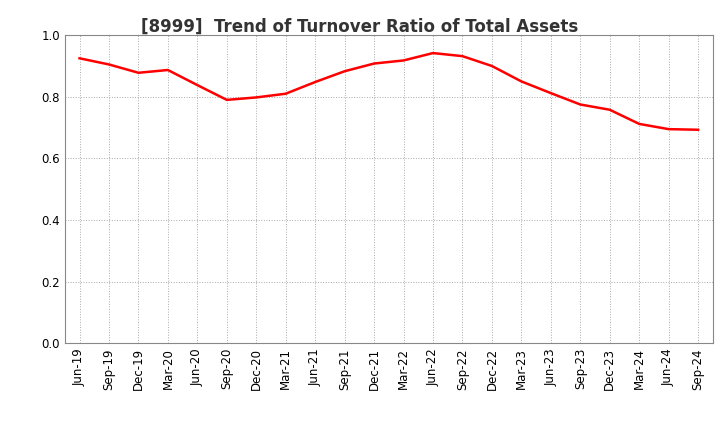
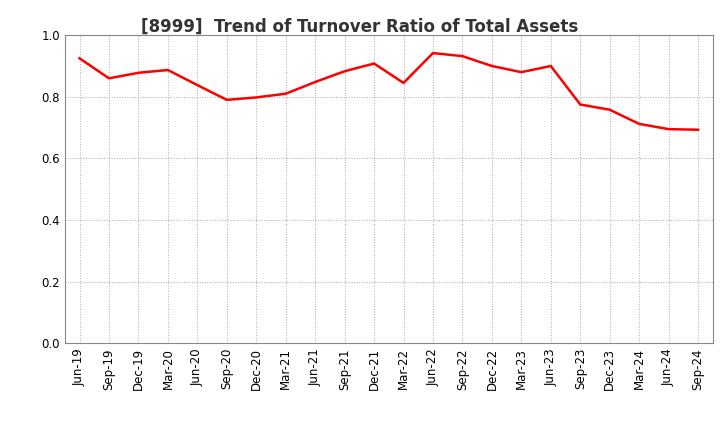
Sep-19: 0.905 -> 0.860
Mar-22: 0.918 -> 0.845
Mar-23: 0.850 -> 0.880
Jun-23: 0.812 -> 0.900
